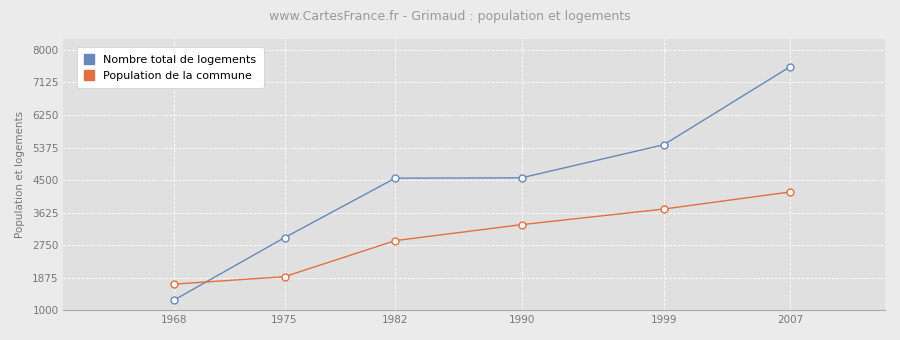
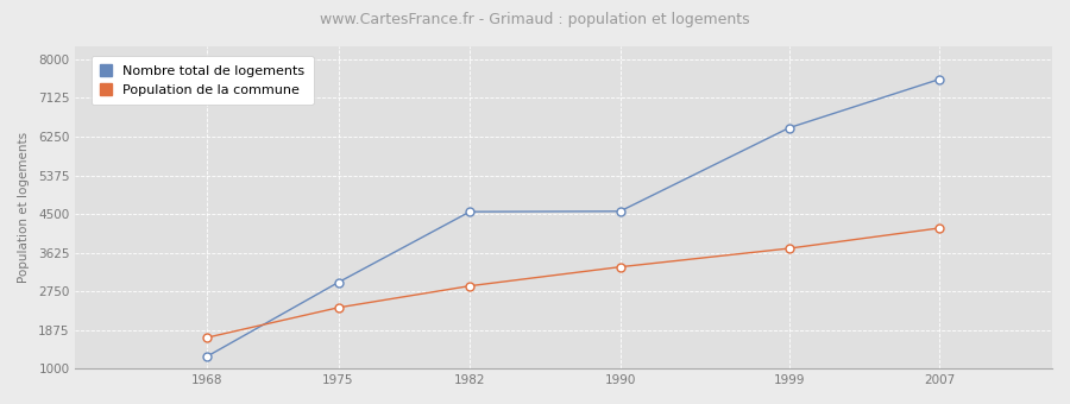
Population de la commune/1975: 1900 -> 2380
Nombre total de logements/1999: 5450 -> 6450
